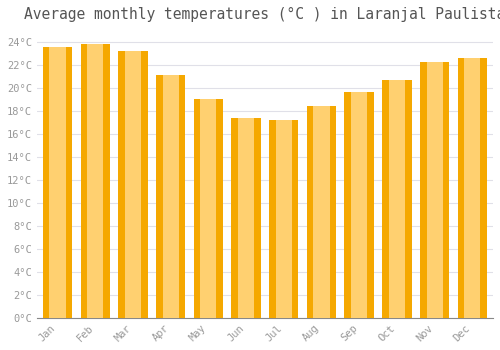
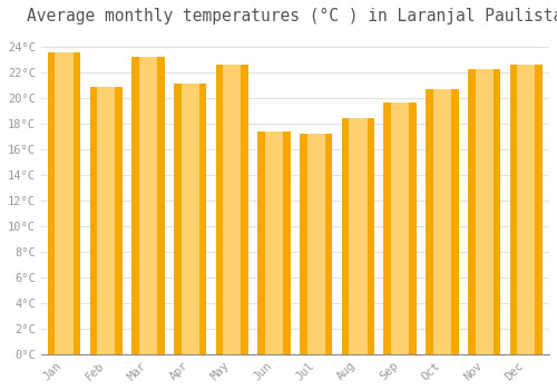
Feb: 23.8°C -> 20.8°C
May: 19.0°C -> 22.6°C
